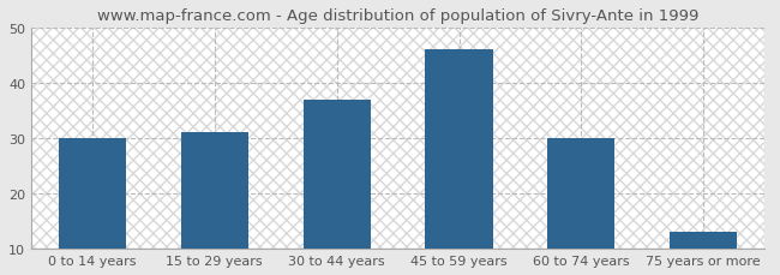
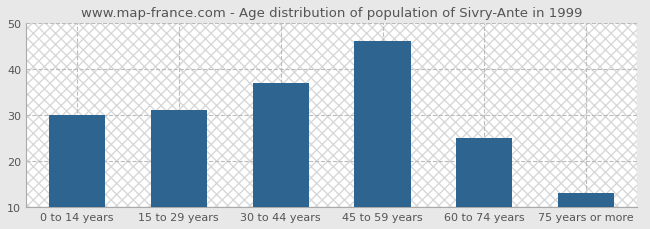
60 to 74 years: 30 -> 25
